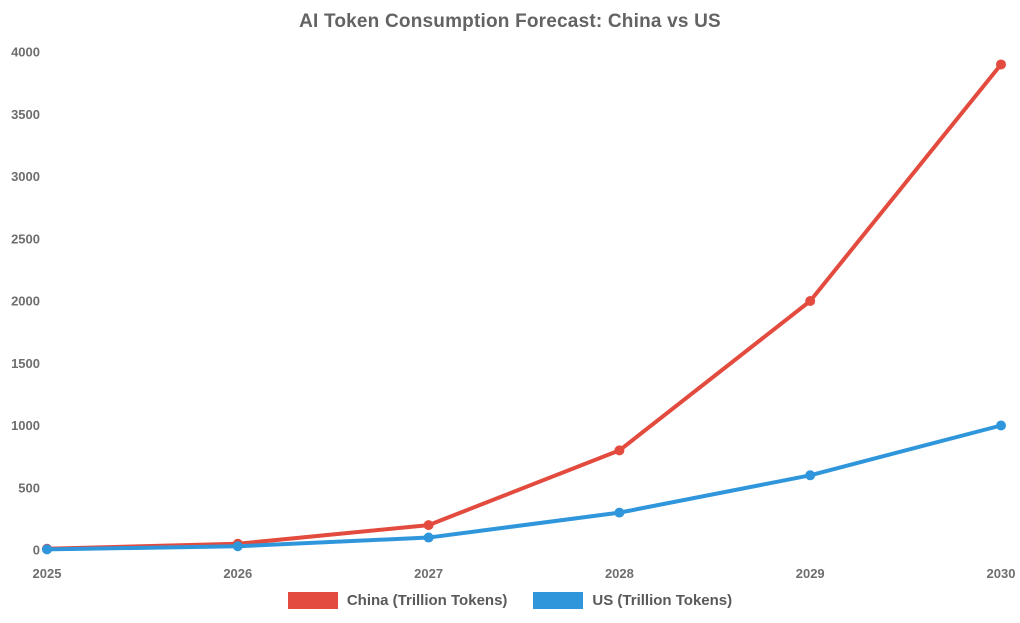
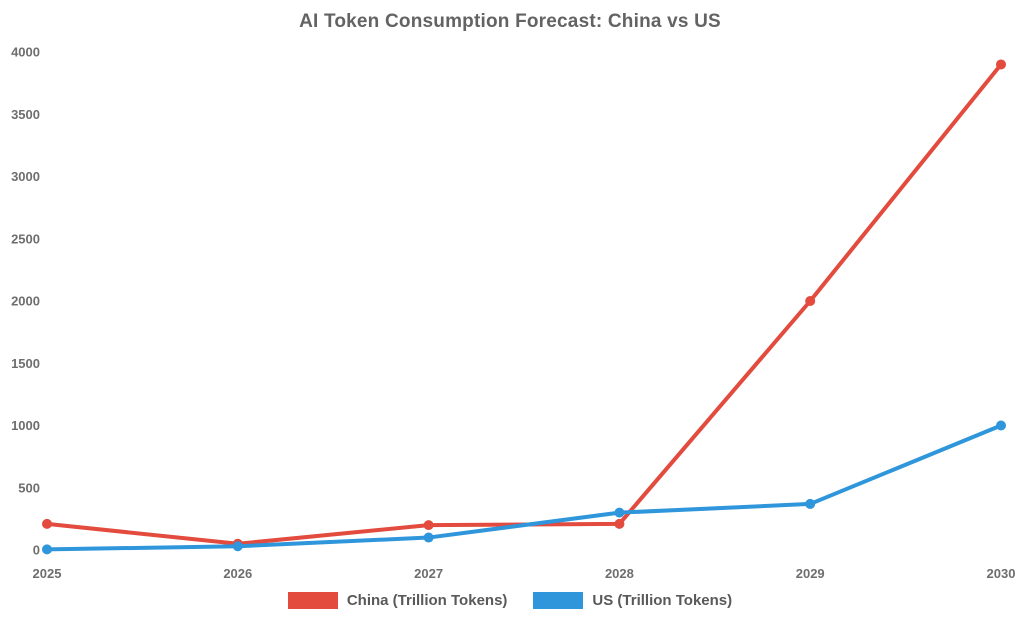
China (Trillion Tokens)/2025: 10 -> 210
China (Trillion Tokens)/2028: 800 -> 210
US (Trillion Tokens)/2029: 600 -> 370
